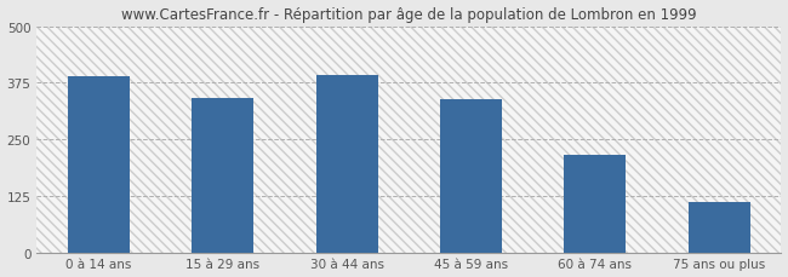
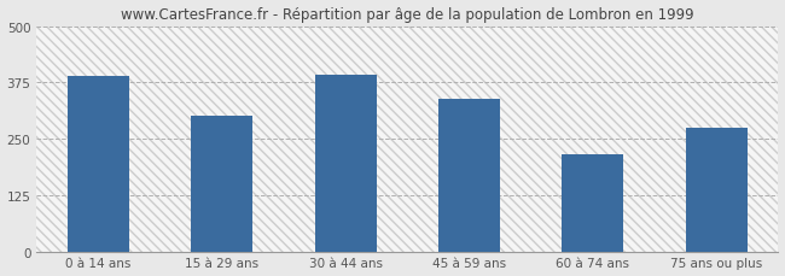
15 à 29 ans: 340 -> 300
75 ans ou plus: 110 -> 275
